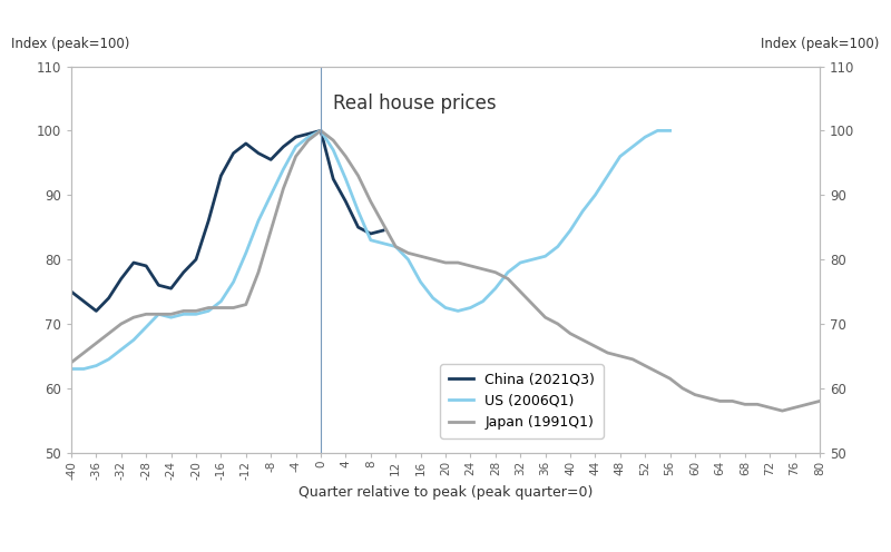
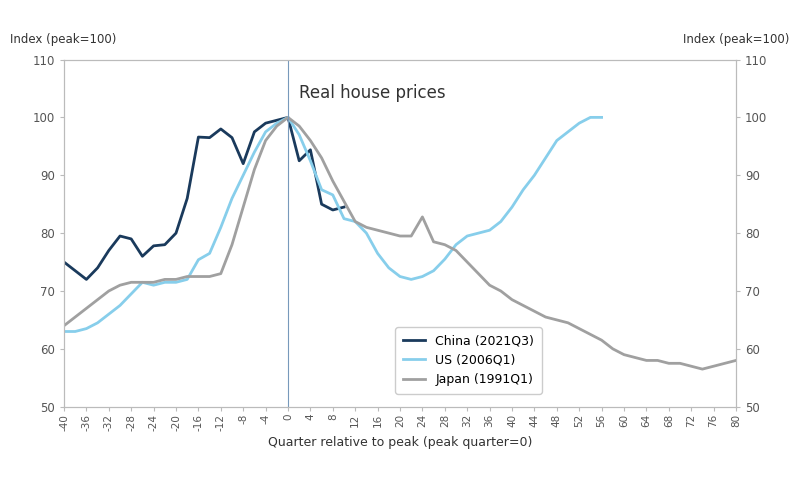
China (2021Q3)/-24: 75.5 -> 77.8
China (2021Q3)/-16: 93.0 -> 96.6
US (2006Q1)/-16: 73.5 -> 75.4
China (2021Q3)/-8: 95.5 -> 92.0
China (2021Q3)/4: 89.0 -> 94.4
US (2006Q1)/8: 83.0 -> 86.6
Japan (1991Q1)/24: 79.0 -> 82.8
